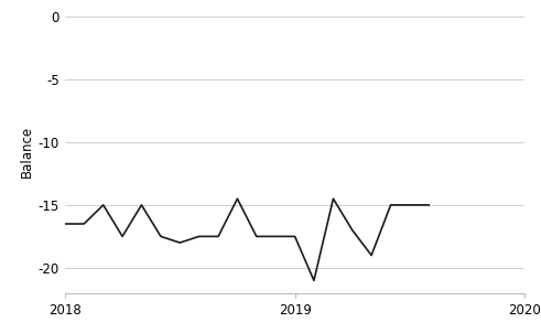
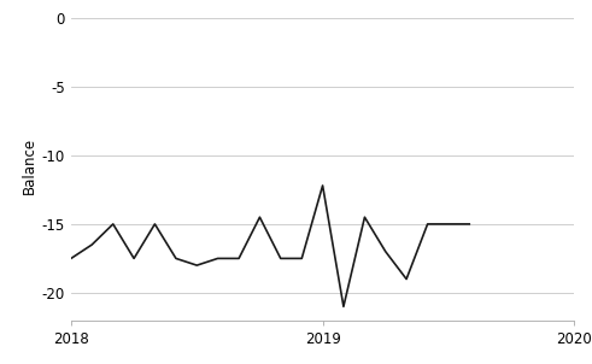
2018: -16.5 -> -17.5
2019: -17.5 -> -12.2
